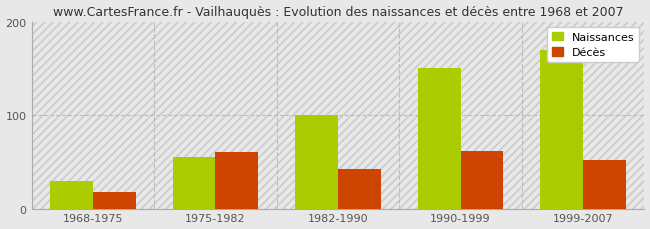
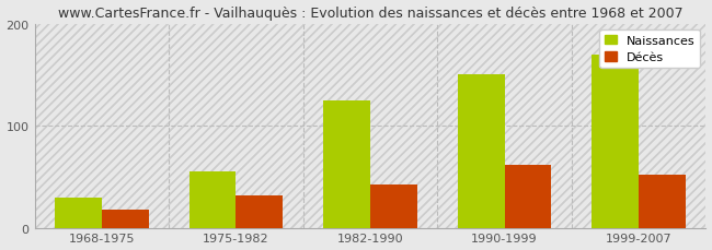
Décès/1975-1982: 60 -> 32
Naissances/1982-1990: 100 -> 125
